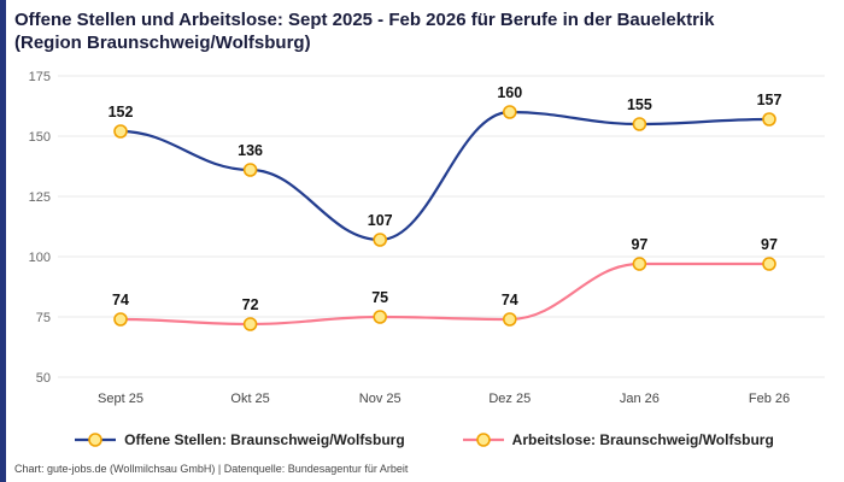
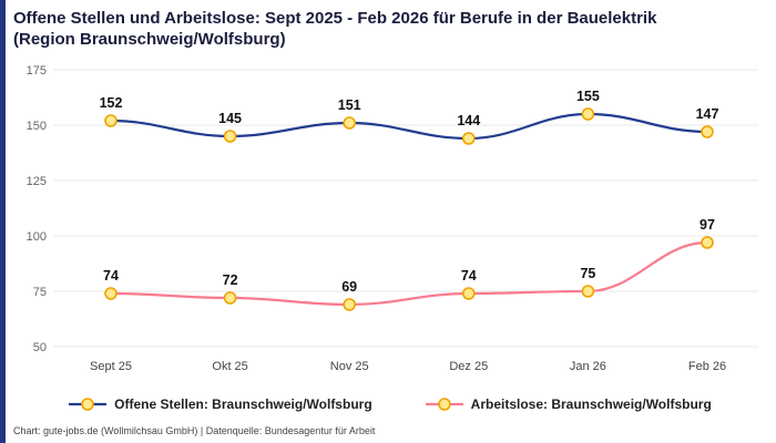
Offene Stellen: Braunschweig/Wolfsburg/Okt 25: 136 -> 145
Offene Stellen: Braunschweig/Wolfsburg/Nov 25: 107 -> 151
Arbeitslose: Braunschweig/Wolfsburg/Nov 25: 75 -> 69
Offene Stellen: Braunschweig/Wolfsburg/Dez 25: 160 -> 144
Arbeitslose: Braunschweig/Wolfsburg/Jan 26: 97 -> 75
Offene Stellen: Braunschweig/Wolfsburg/Feb 26: 157 -> 147
